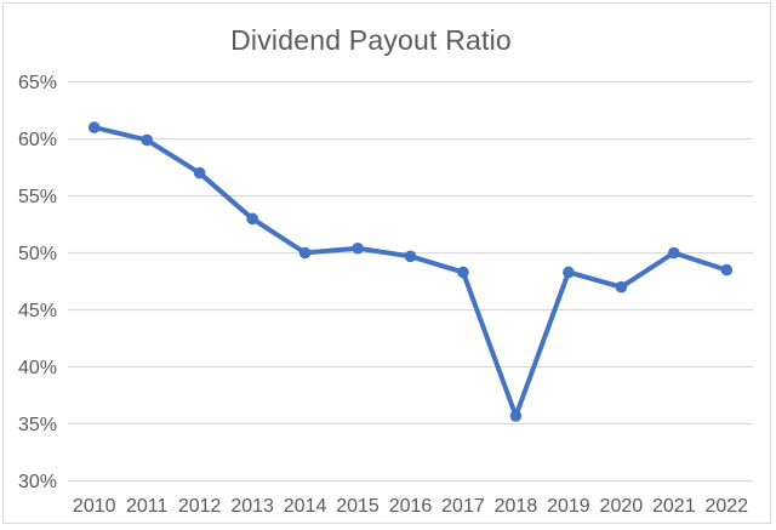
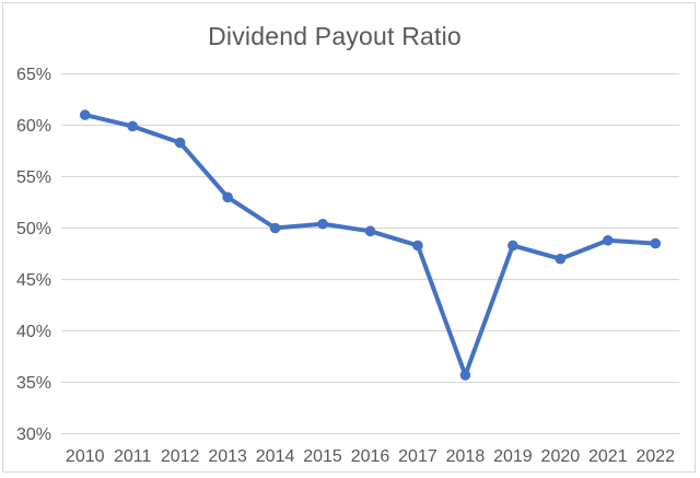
2012: 57% -> 58%
2021: 50% -> 49%
